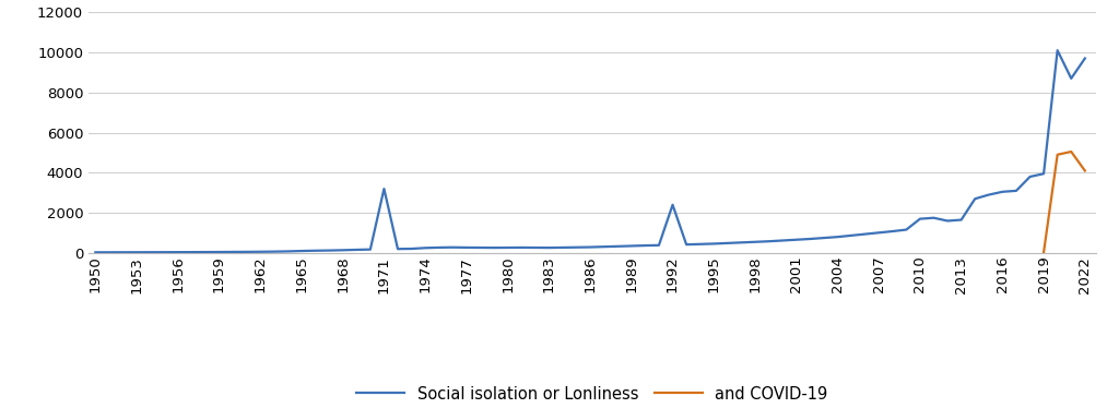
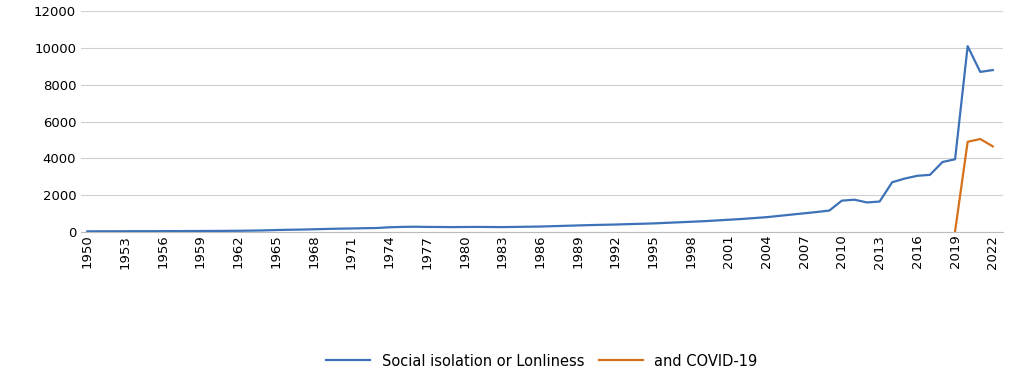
Social isolation or Lonliness/1971: 3200 -> 200
Social isolation or Lonliness/1992: 2400 -> 400
Social isolation or Lonliness/2022: 9700 -> 8800
and COVID-19/2022: 4100 -> 4600
